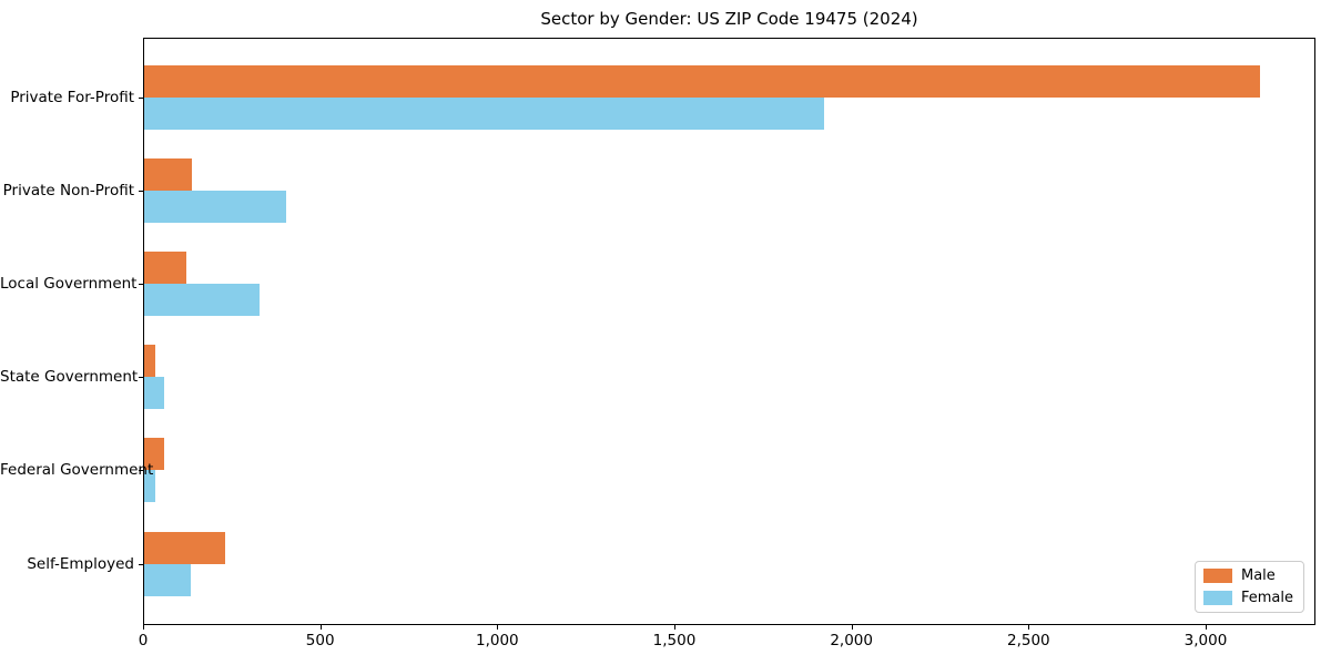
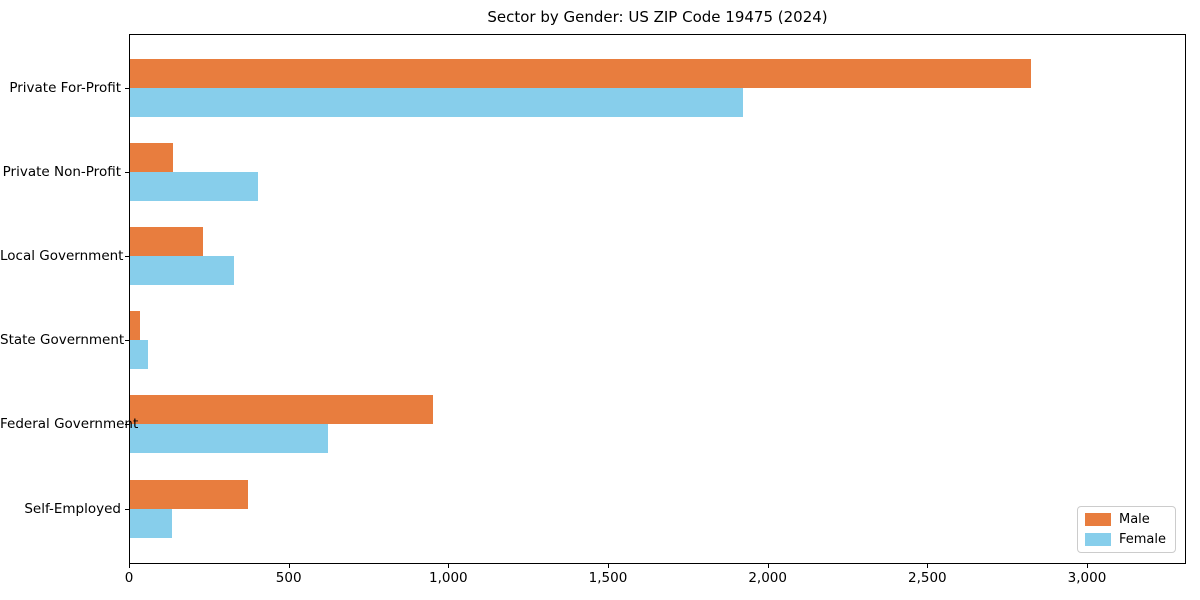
Male/Private For-Profit: 3150 -> 2820
Male/Local Government: 120 -> 230
Male/Federal Government: 60 -> 950
Female/Federal Government: 30 -> 620
Male/Self-Employed: 230 -> 370
